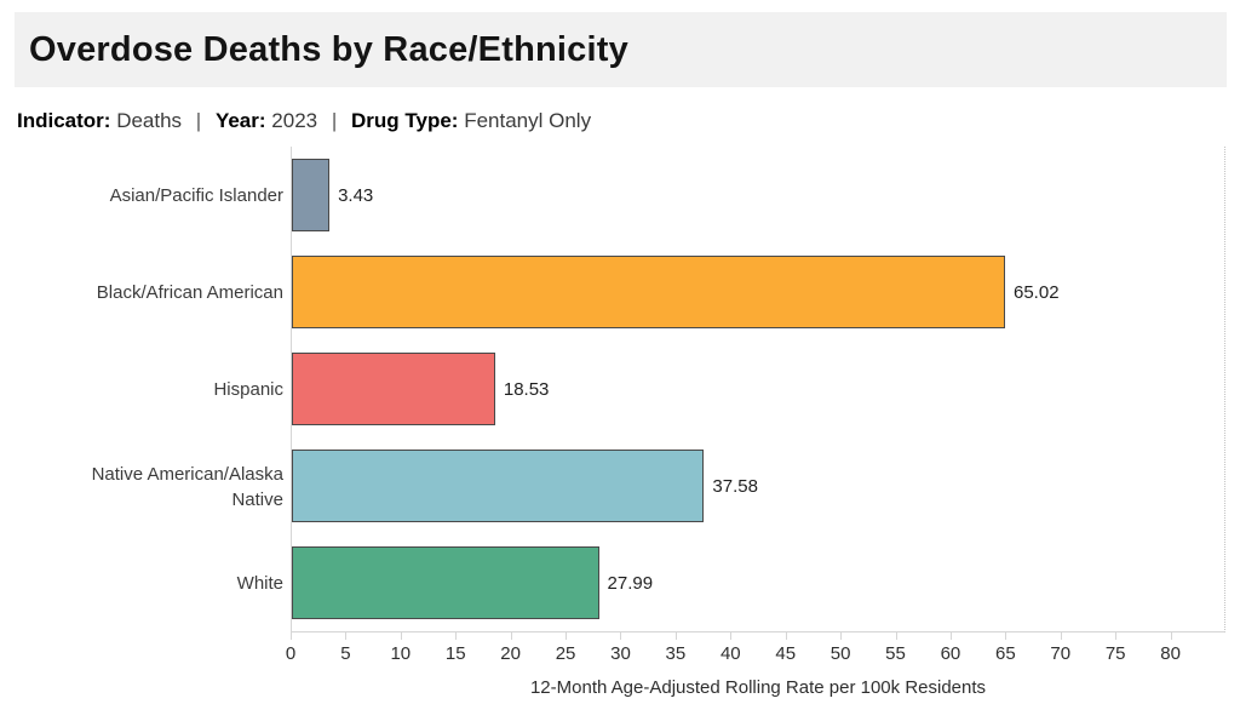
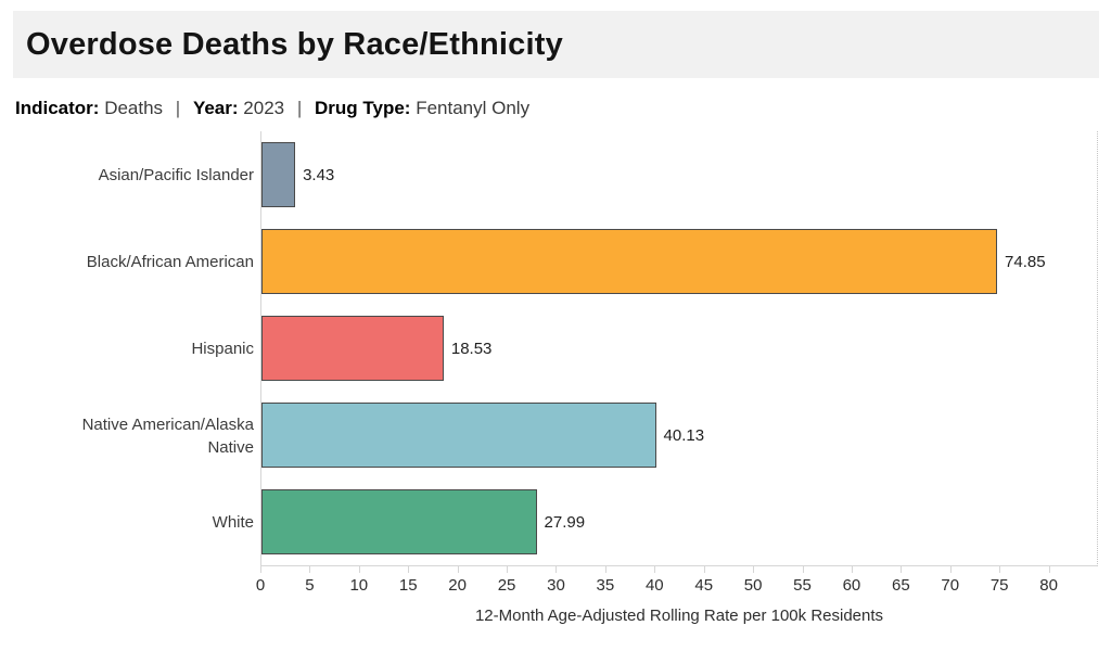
Black/African American: 65.02 -> 74.85
Native American/Alaska Native: 37.58 -> 40.13
